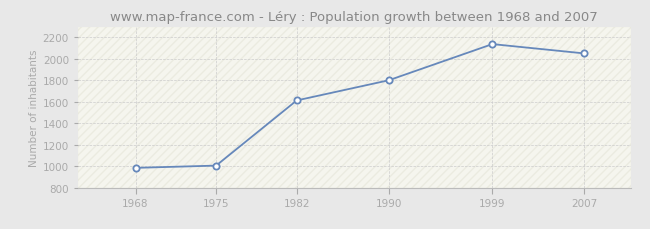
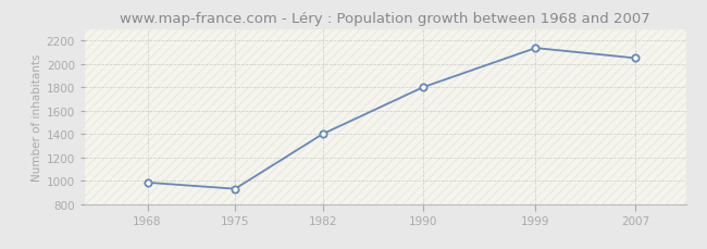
1975: 1000 -> 930
1982: 1610 -> 1400
